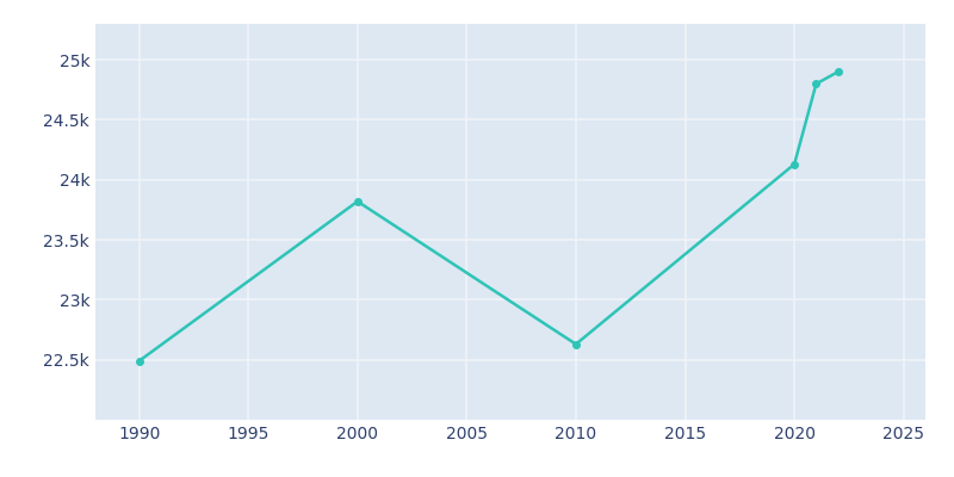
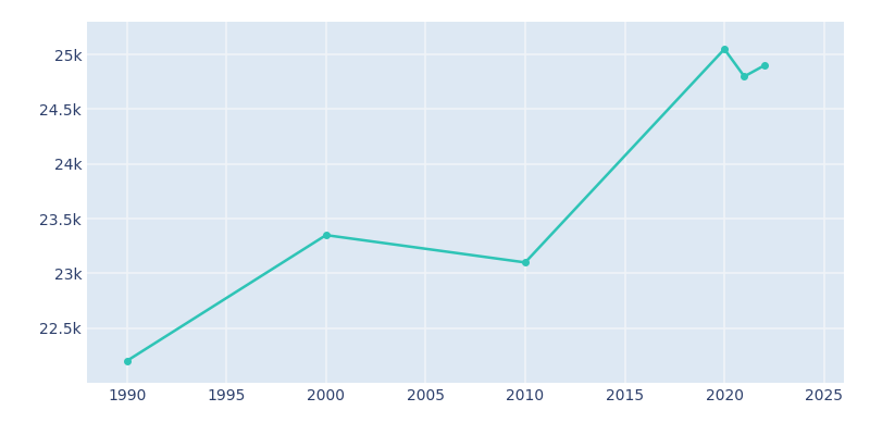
1990: 22.49k -> 22.20k
2000: 23.82k -> 23.35k
2010: 22.63k -> 23.10k
2020: 24.13k -> 25.05k
